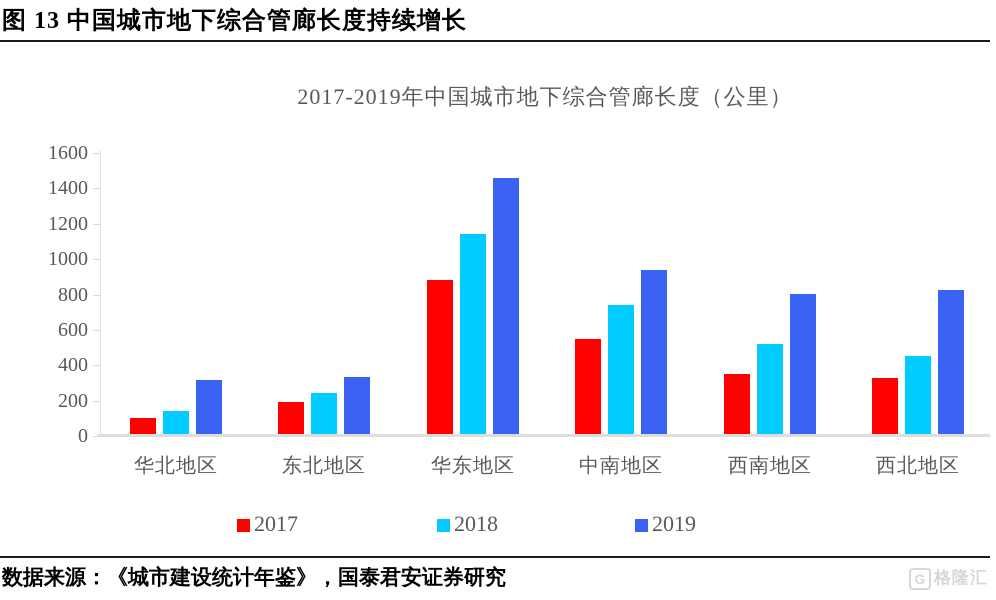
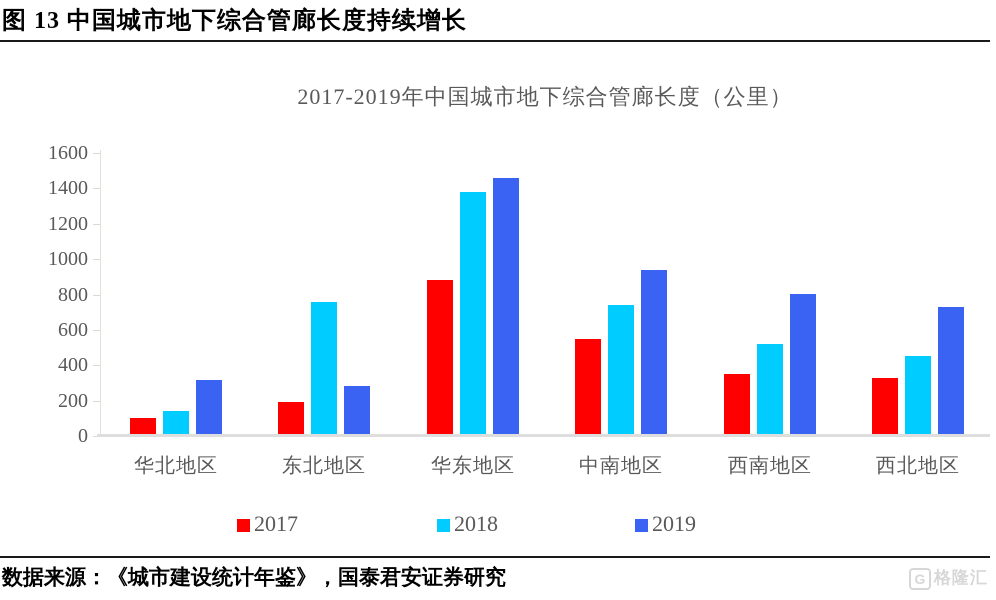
2018/东北地区: 240 -> 760
2019/东北地区: 340 -> 280
2018/华东地区: 1140 -> 1380
2019/西北地区: 820 -> 730
